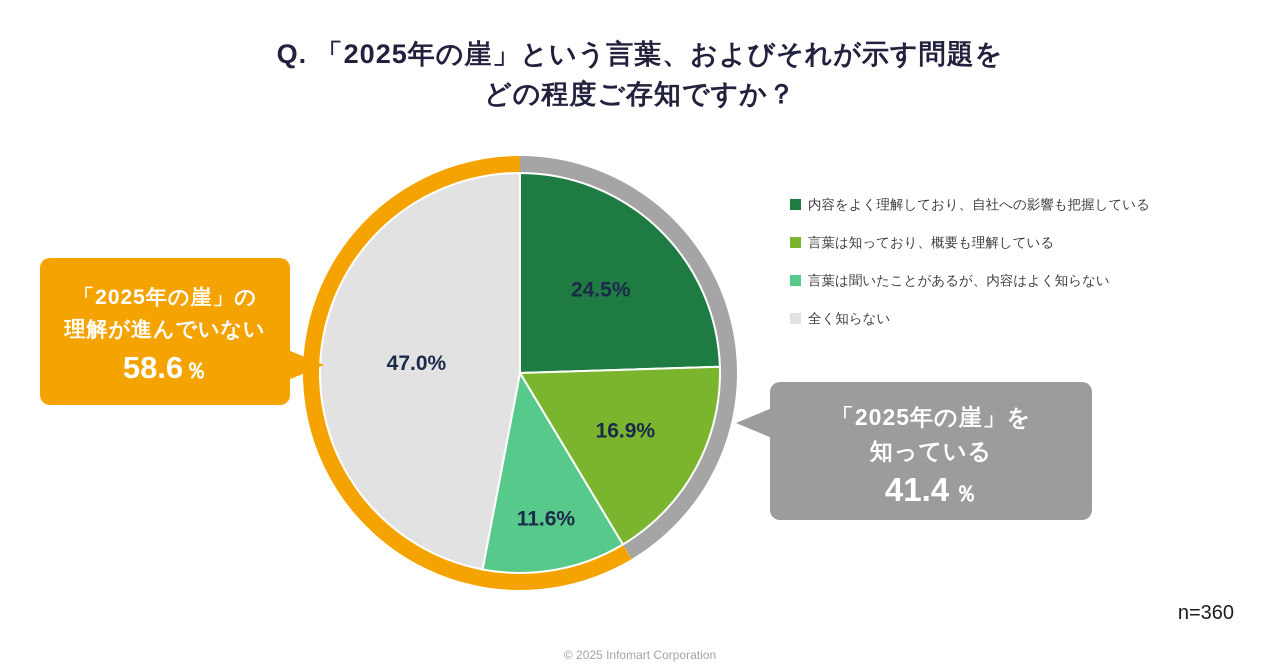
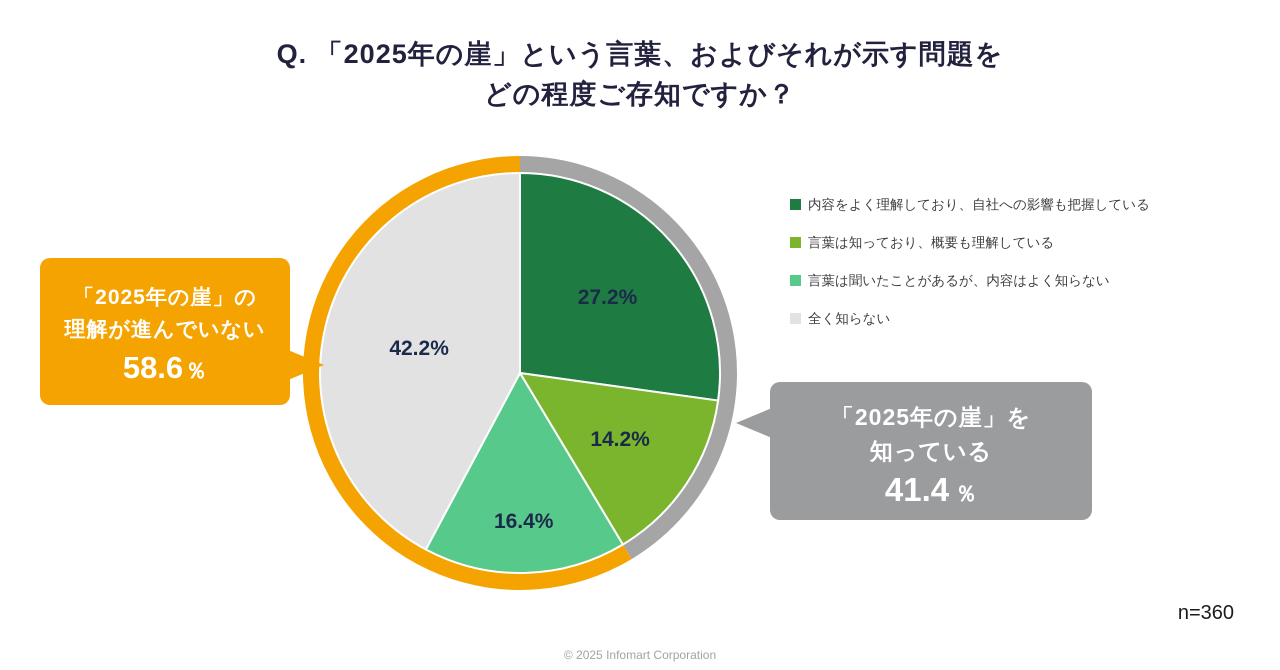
内容をよく理解しており、自社への影響も把握している: 24.5% -> 27.2%
言葉は知っており、概要も理解している: 16.9% -> 14.2%
言葉は聞いたことがあるが、内容はよく知らない: 11.6% -> 16.4%
全く知らない: 47.0% -> 42.2%
